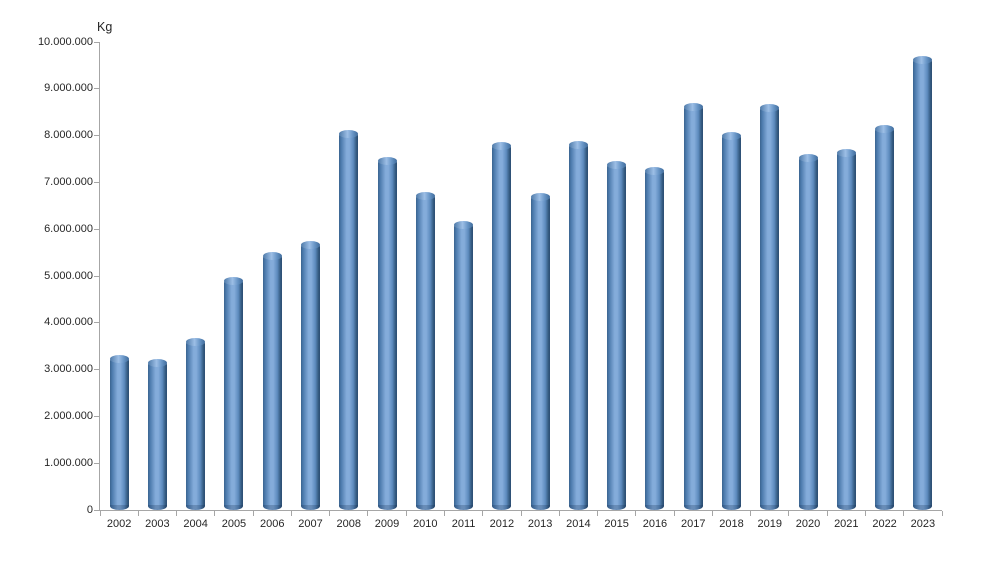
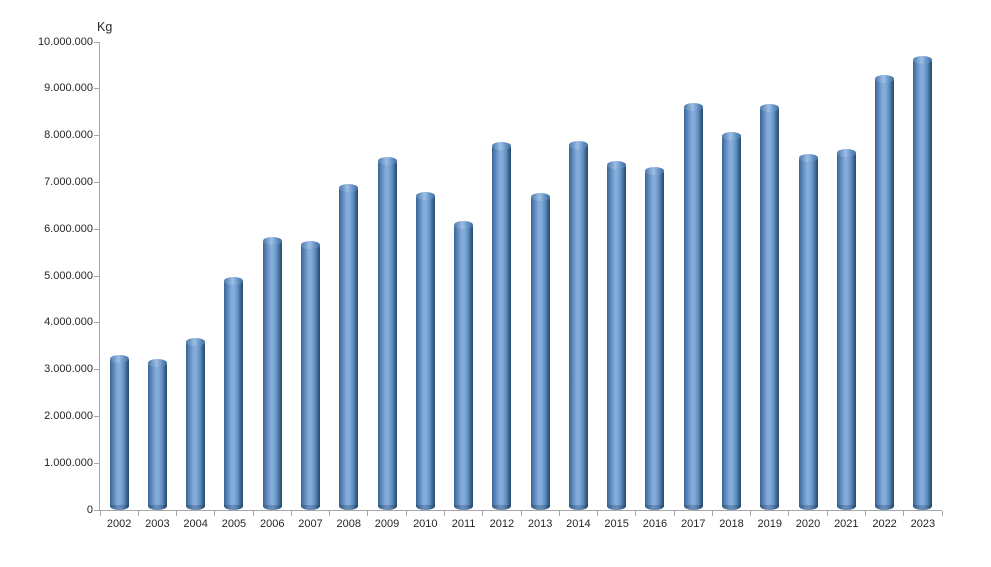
2006: 5500000 -> 5800000
2008: 8100000 -> 7000000
2022: 8200000 -> 9300000
